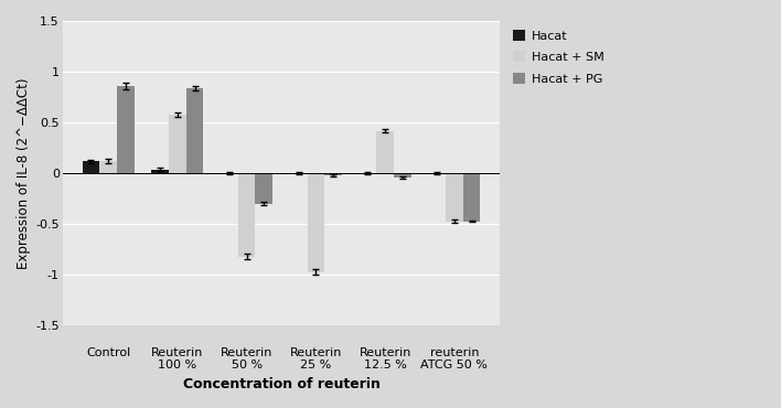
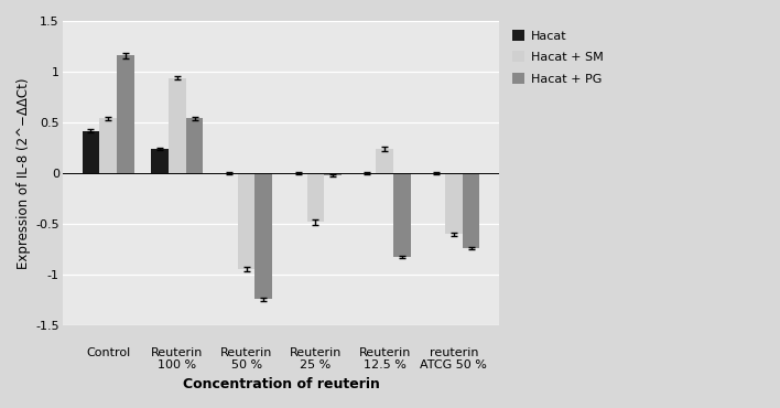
Hacat/Control: 0.12 -> 0.42
Hacat + SM/Control: 0.12 -> 0.54
Hacat + PG/Control: 0.86 -> 1.16
Hacat/Reuterin 100 %: 0.04 -> 0.24
Hacat + SM/Reuterin 100 %: 0.58 -> 0.94
Hacat + PG/Reuterin 100 %: 0.84 -> 0.54
Hacat + SM/Reuterin 50 %: -0.82 -> -0.94
Hacat + PG/Reuterin 50 %: -0.30 -> -1.24
Hacat + SM/Reuterin 25 %: -0.97 -> -0.48
Hacat + SM/Reuterin 12.5 %: 0.42 -> 0.24
Hacat + PG/Reuterin 12.5 %: -0.04 -> -0.82
Hacat + SM/reuterin ATCG 50 %: -0.47 -> -0.60
Hacat + PG/reuterin ATCG 50 %: -0.47 -> -0.74
